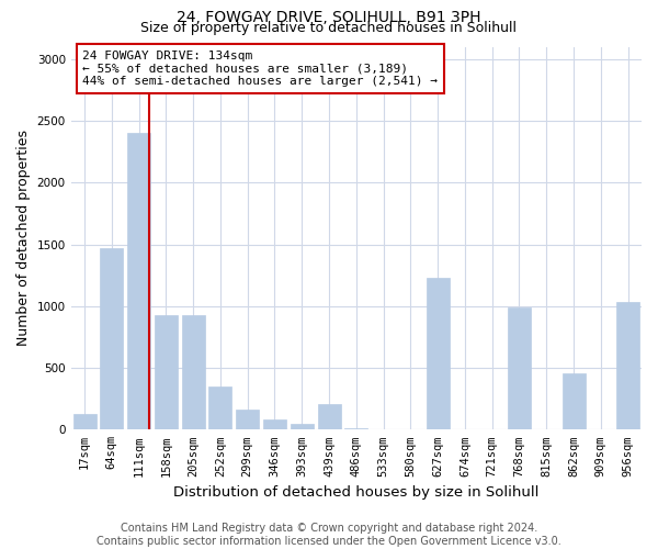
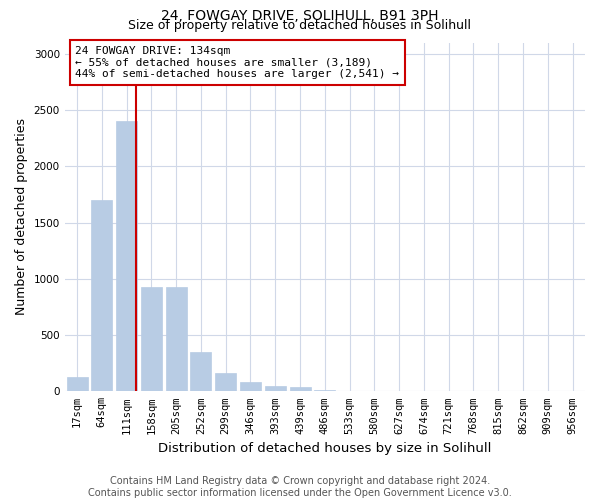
64sqm: 1470 -> 1700
439sqm: 210 -> 40
627sqm: 1230 -> 0
768sqm: 990 -> 0
862sqm: 460 -> 0
956sqm: 1030 -> 0
